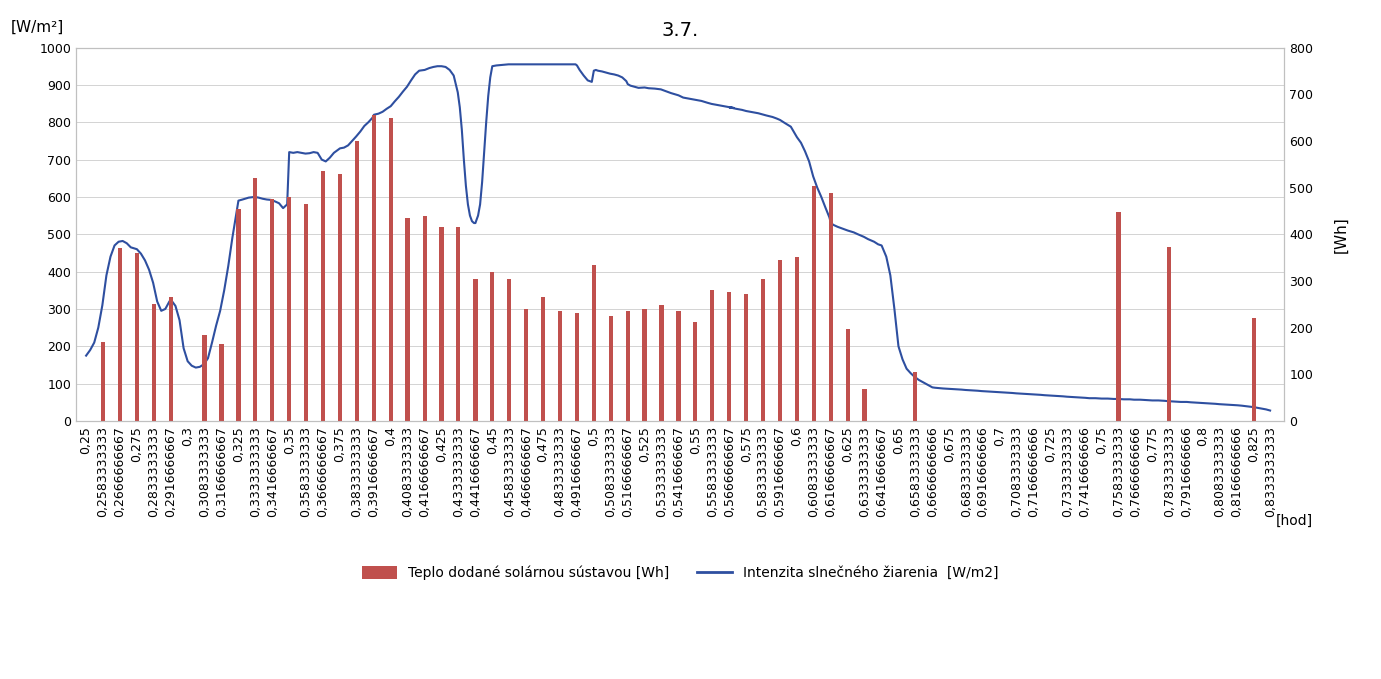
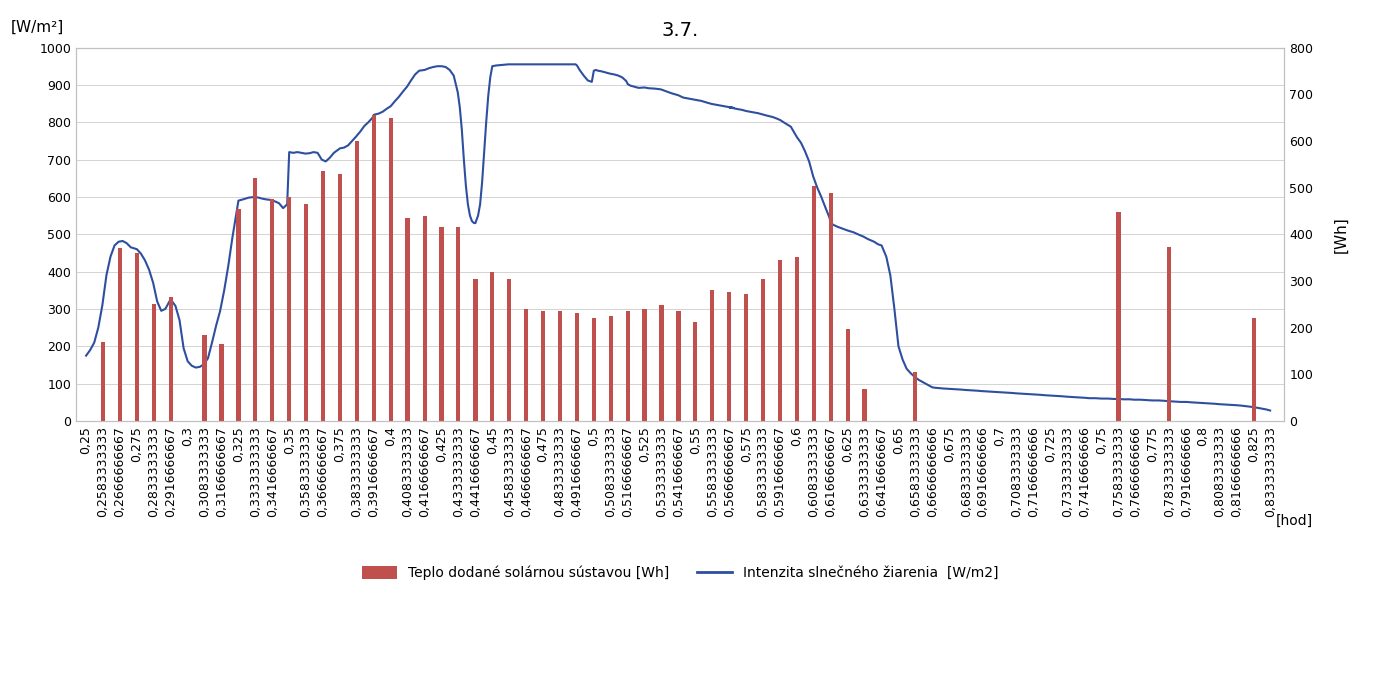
Teplo dodané solárnou sústavou [Wh]/0,475: 265 -> 236
Teplo dodané solárnou sústavou [Wh]/0,5: 335 -> 220
